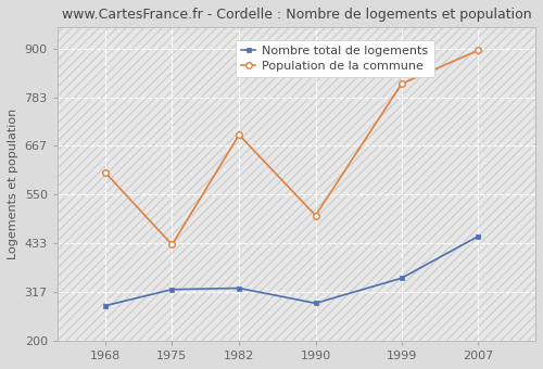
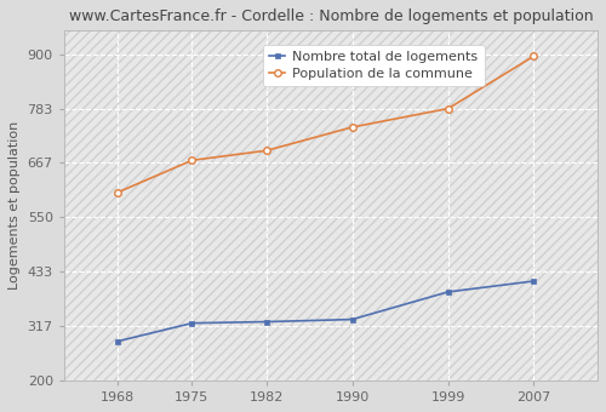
Population de la commune/1975: 430 -> 672
Nombre total de logements/1990: 290 -> 331
Population de la commune/1990: 500 -> 743
Nombre total de logements/1999: 350 -> 390
Population de la commune/1999: 815 -> 783
Nombre total de logements/2007: 450 -> 413
